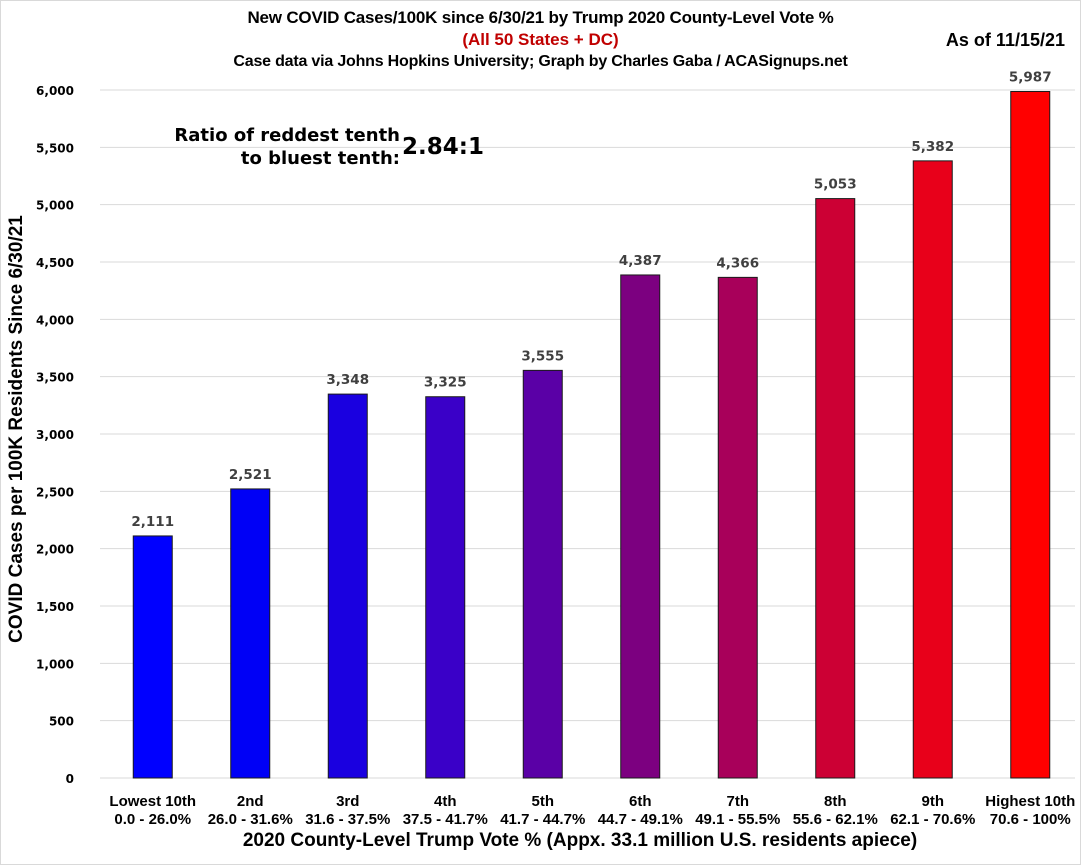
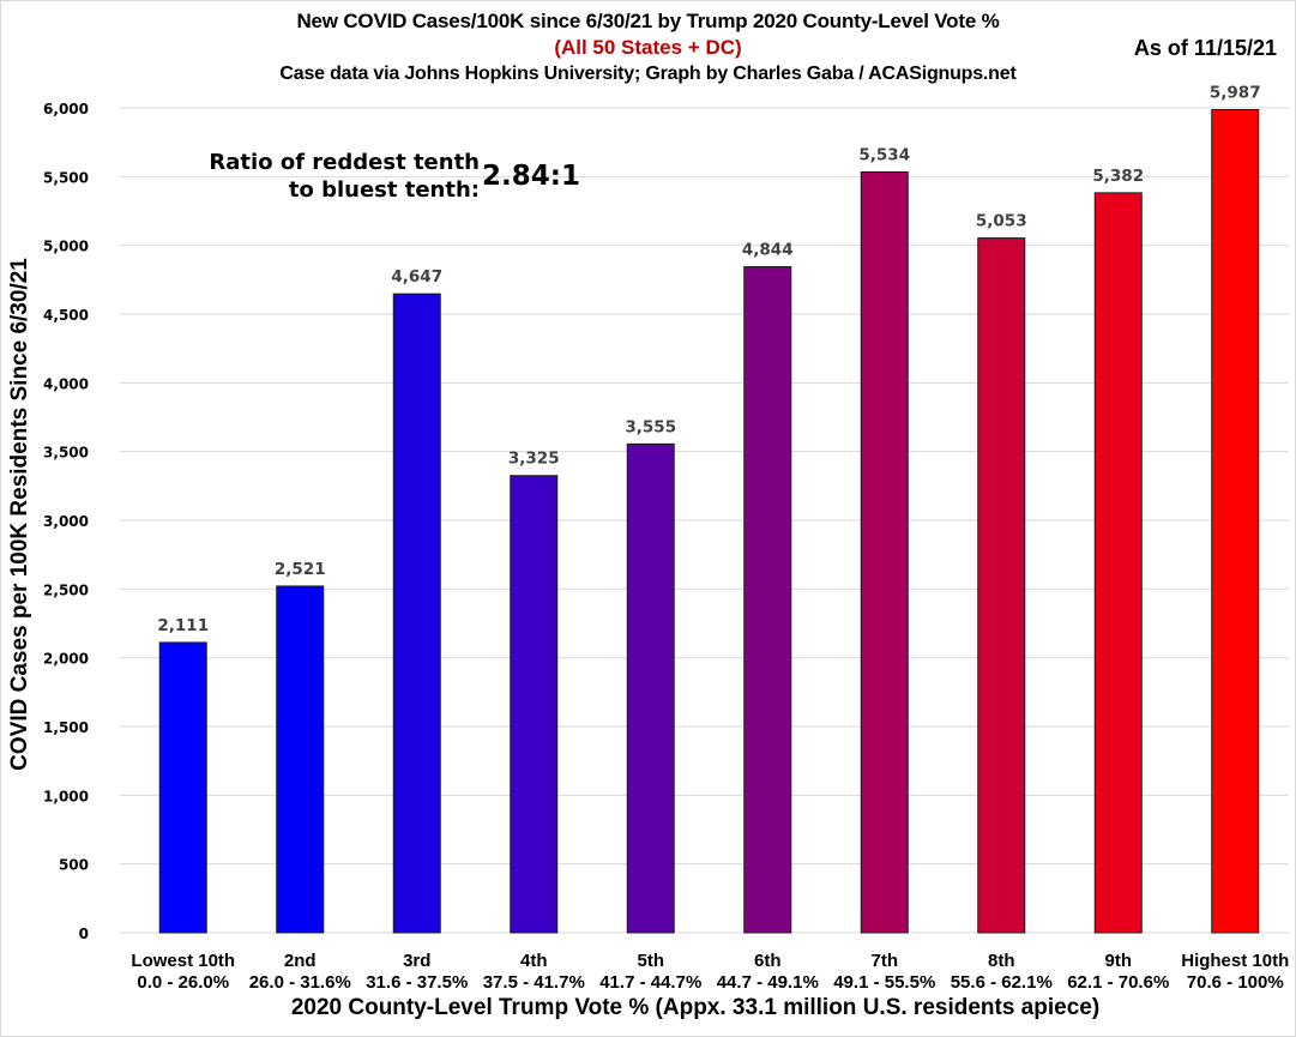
3rd: 3,348 -> 4,647
6th: 4,387 -> 4,844
7th: 4,366 -> 5,534
